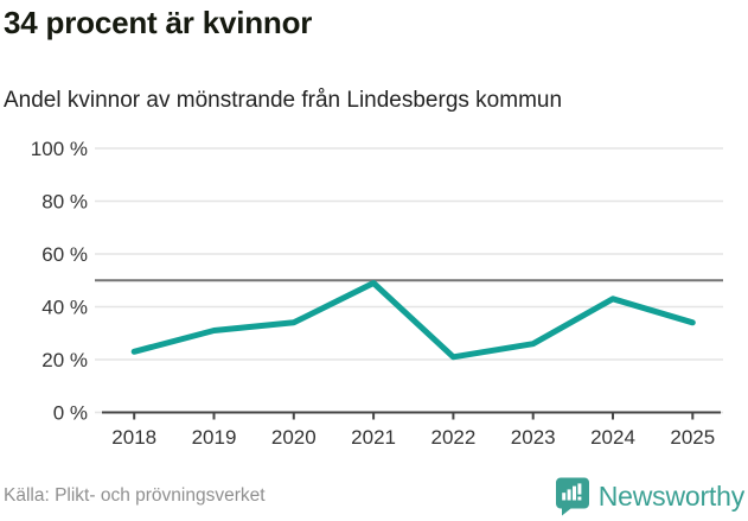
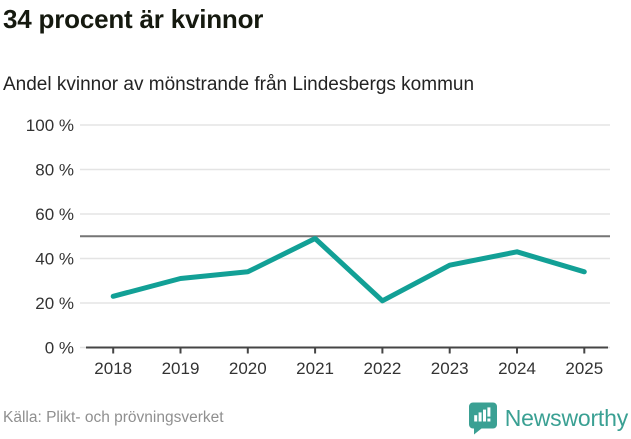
2023: 26% -> 37%
